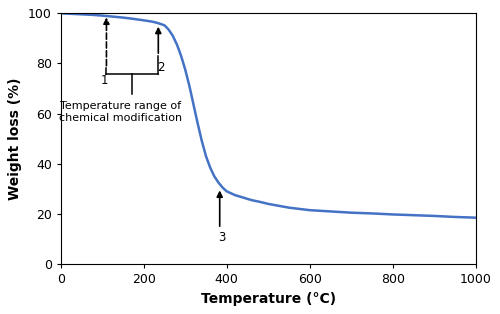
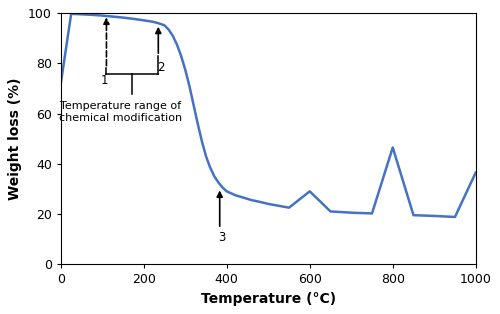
0: 100.0 -> 72.0
600: 21.5 -> 29.0
800: 19.8 -> 46.5
1000: 18.5 -> 36.5
